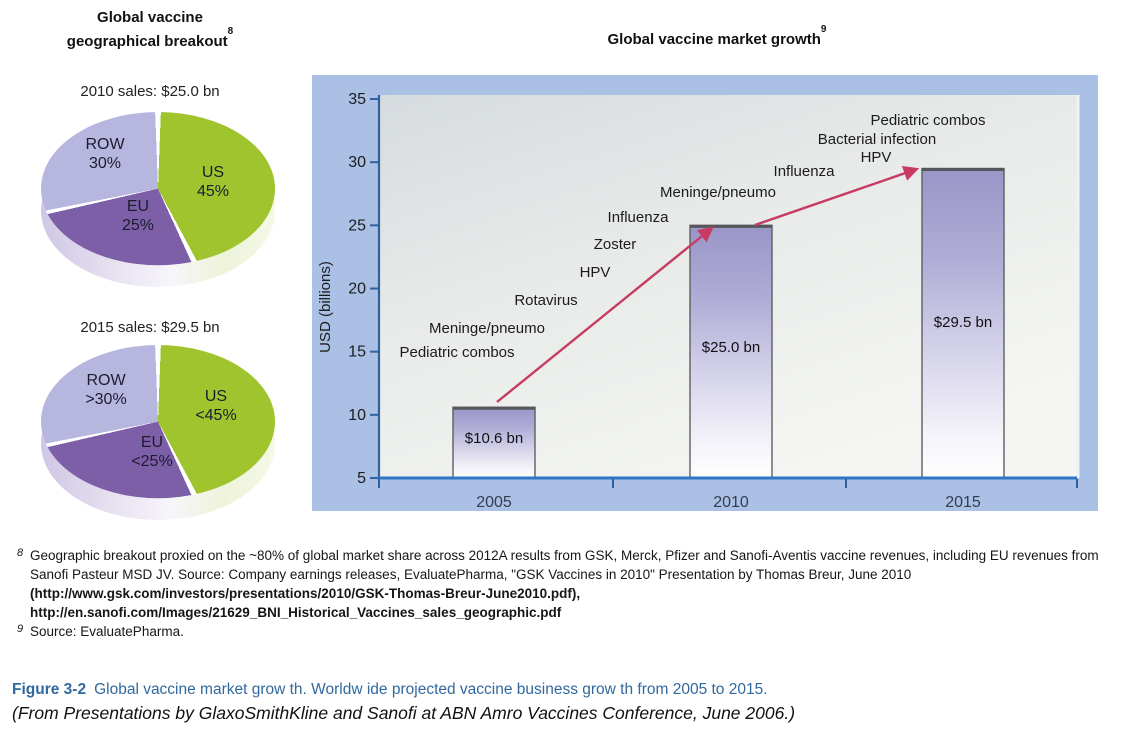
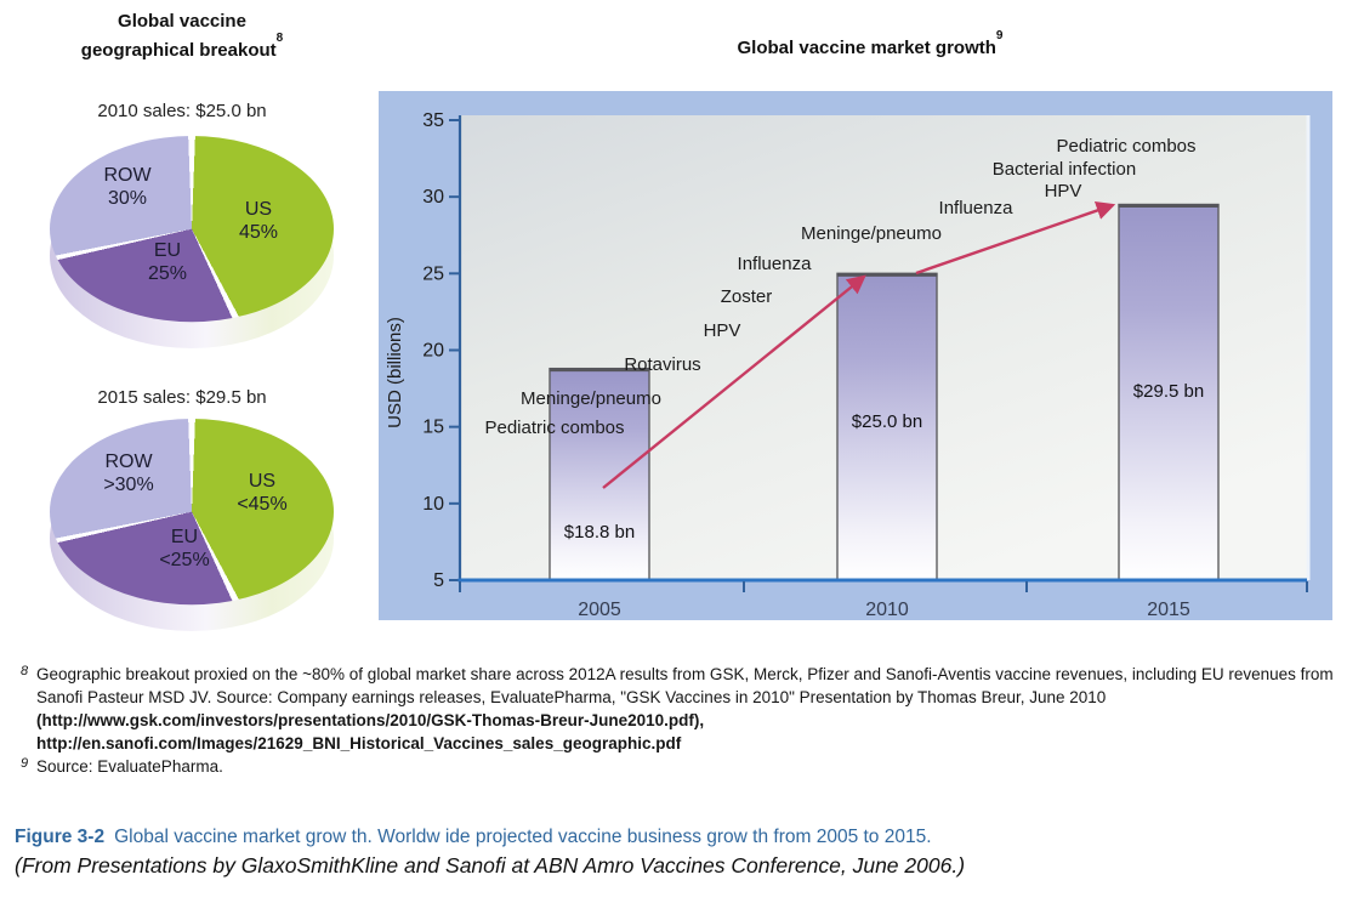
2005: $10.6 -> $18.8
